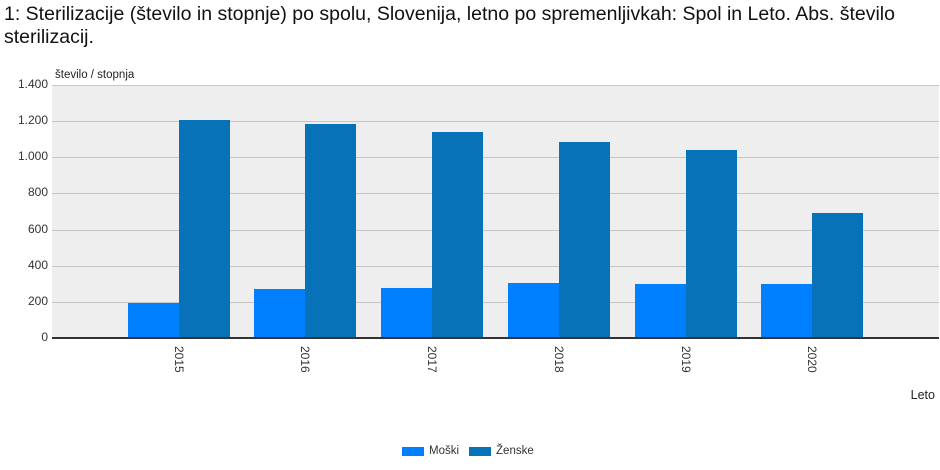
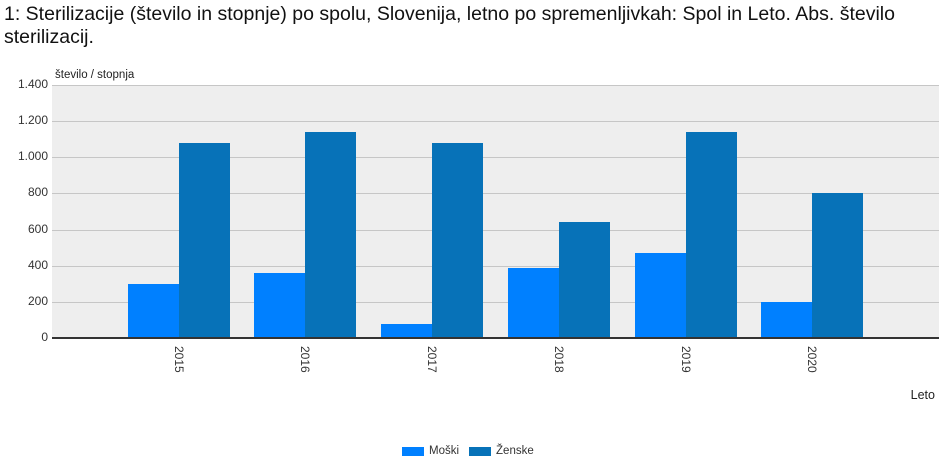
Moški/2015: 190 -> 300
Ženske/2015: 1210 -> 1080
Moški/2016: 270 -> 360
Ženske/2016: 1180 -> 1140
Moški/2017: 280 -> 80
Ženske/2017: 1140 -> 1080
Moški/2018: 310 -> 390
Ženske/2018: 1080 -> 640
Moški/2019: 300 -> 470
Ženske/2019: 1040 -> 1140
Moški/2020: 300 -> 200
Ženske/2020: 690 -> 800
